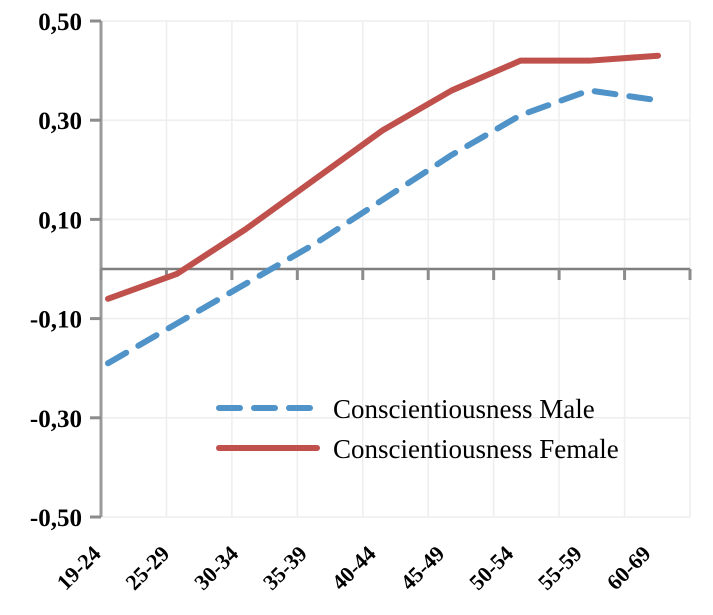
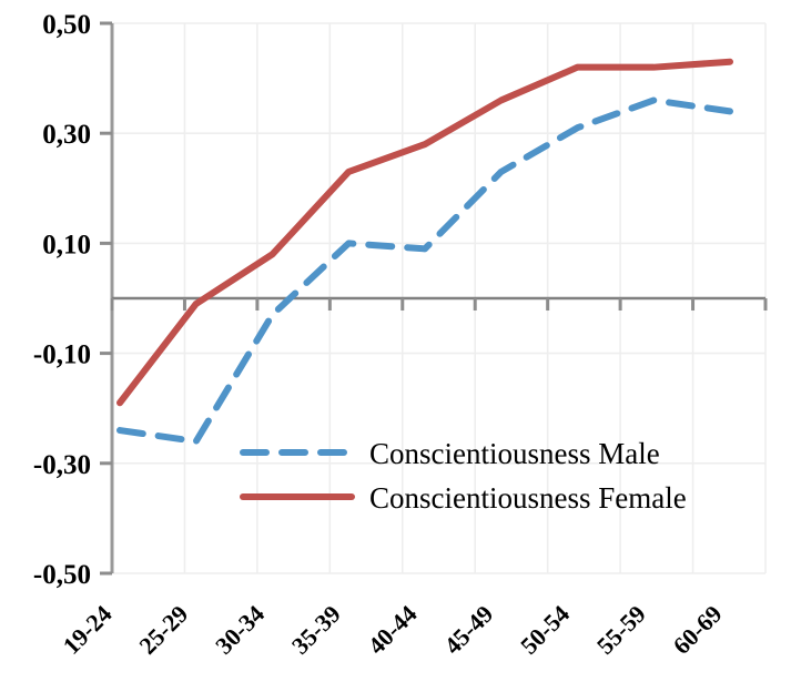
Conscientiousness Male/19-24: -0,19 -> -0,24
Conscientiousness Female/19-24: -0,06 -> -0,19
Conscientiousness Male/25-29: -0,11 -> -0,26
Conscientiousness Male/35-39: 0,05 -> 0,10
Conscientiousness Female/35-39: 0,18 -> 0,23
Conscientiousness Male/40-44: 0,14 -> 0,09
